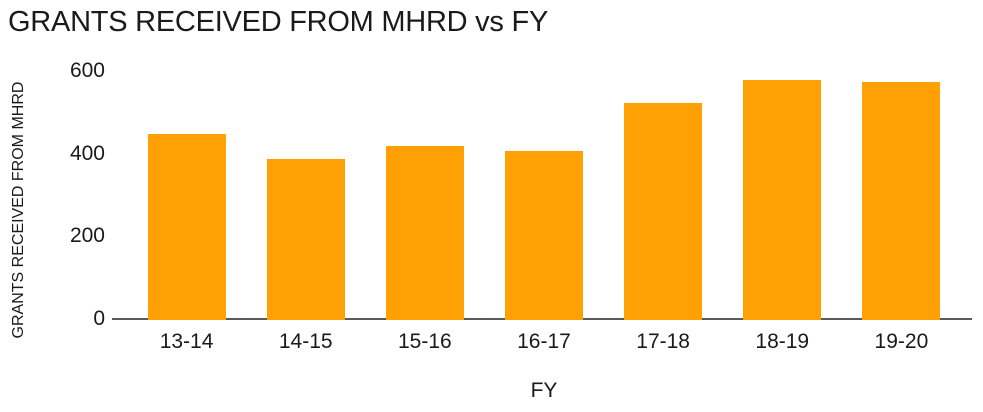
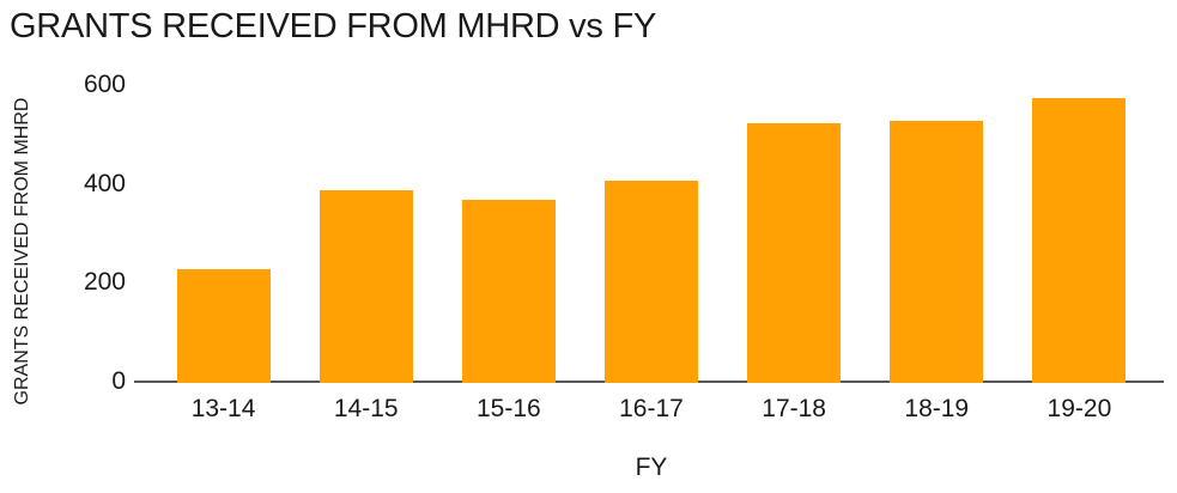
13-14: 450 -> 230
15-16: 420 -> 370
18-19: 580 -> 530
